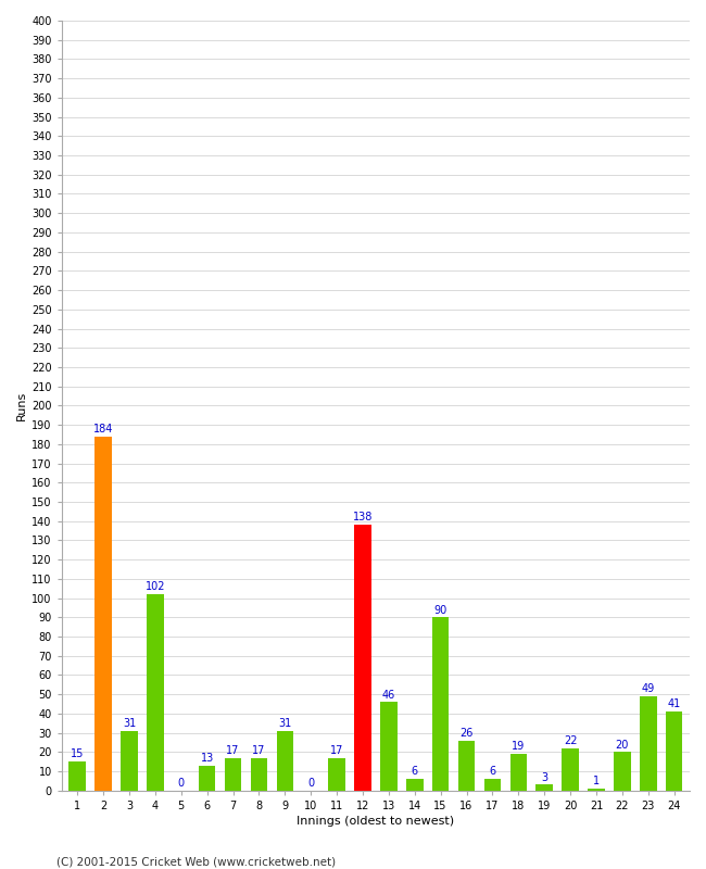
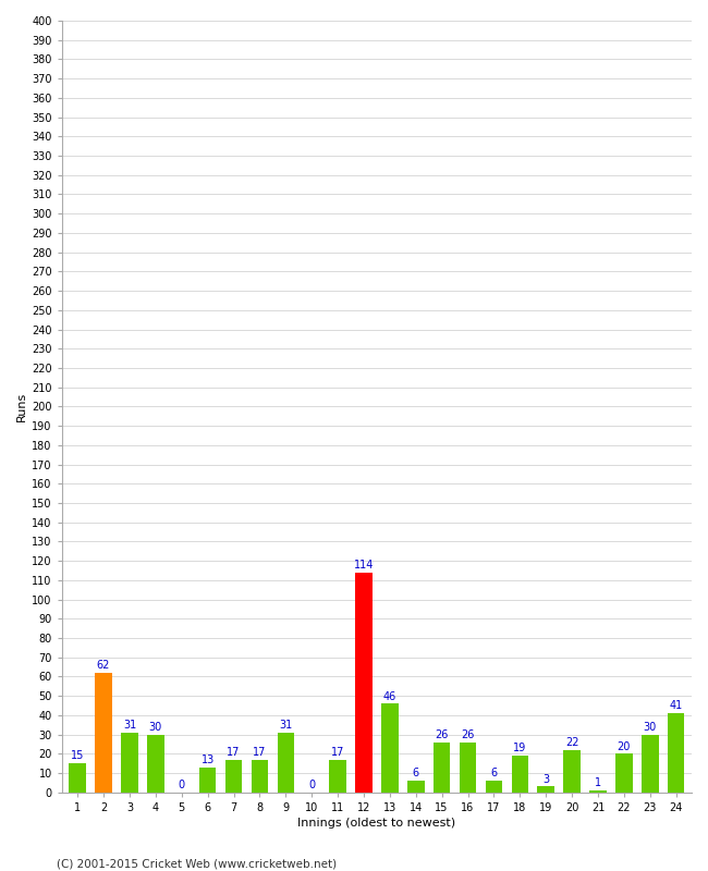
2: 184 -> 62
4: 102 -> 30
12: 138 -> 114
15: 90 -> 26
23: 49 -> 30
